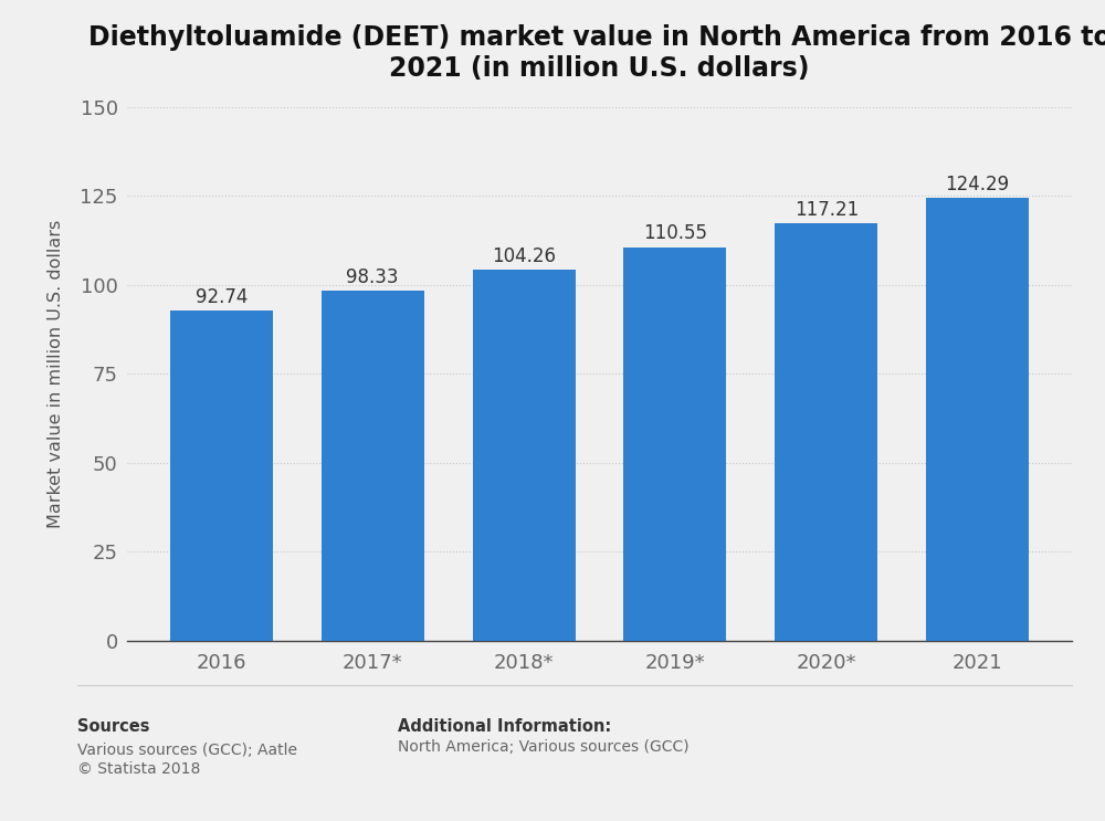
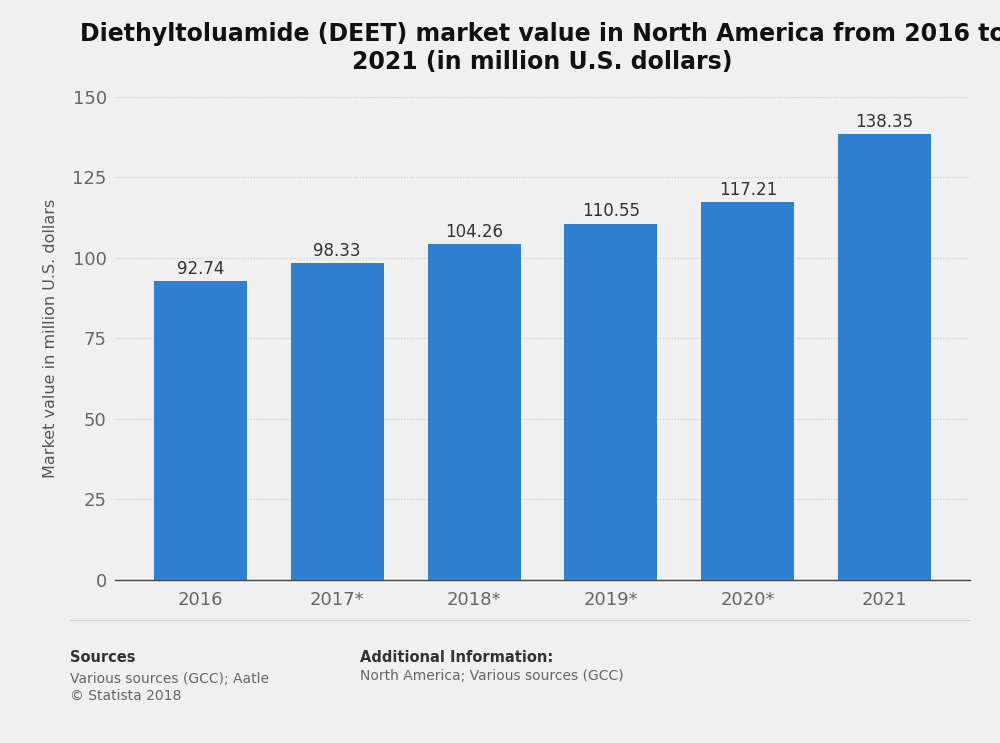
2021: 124.29 -> 138.35
